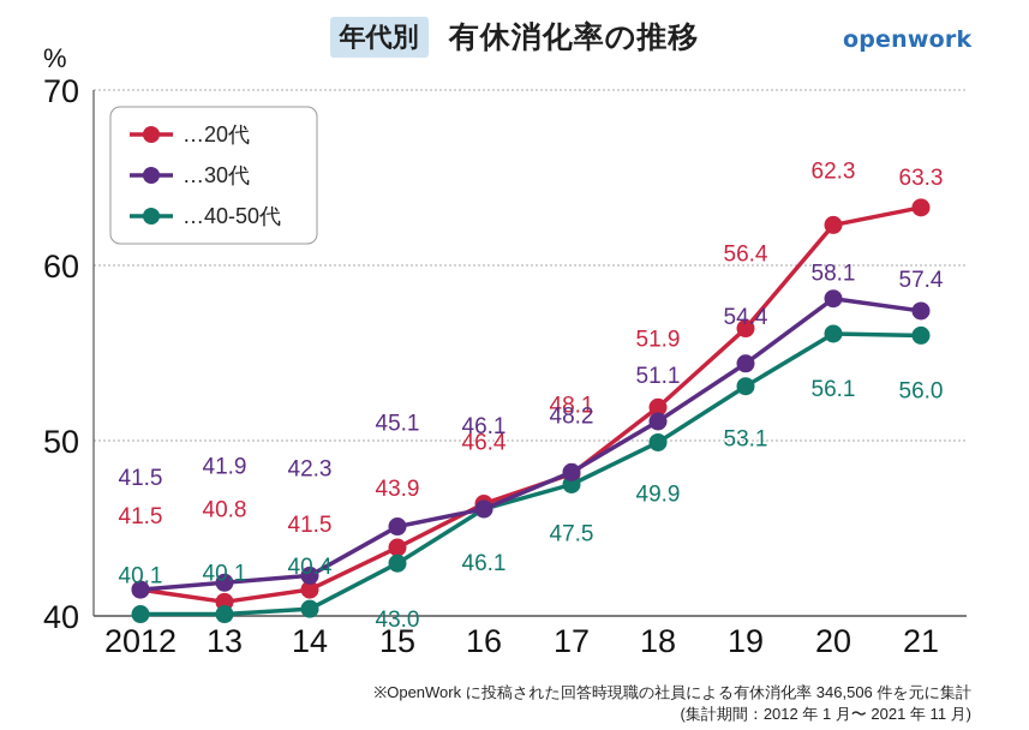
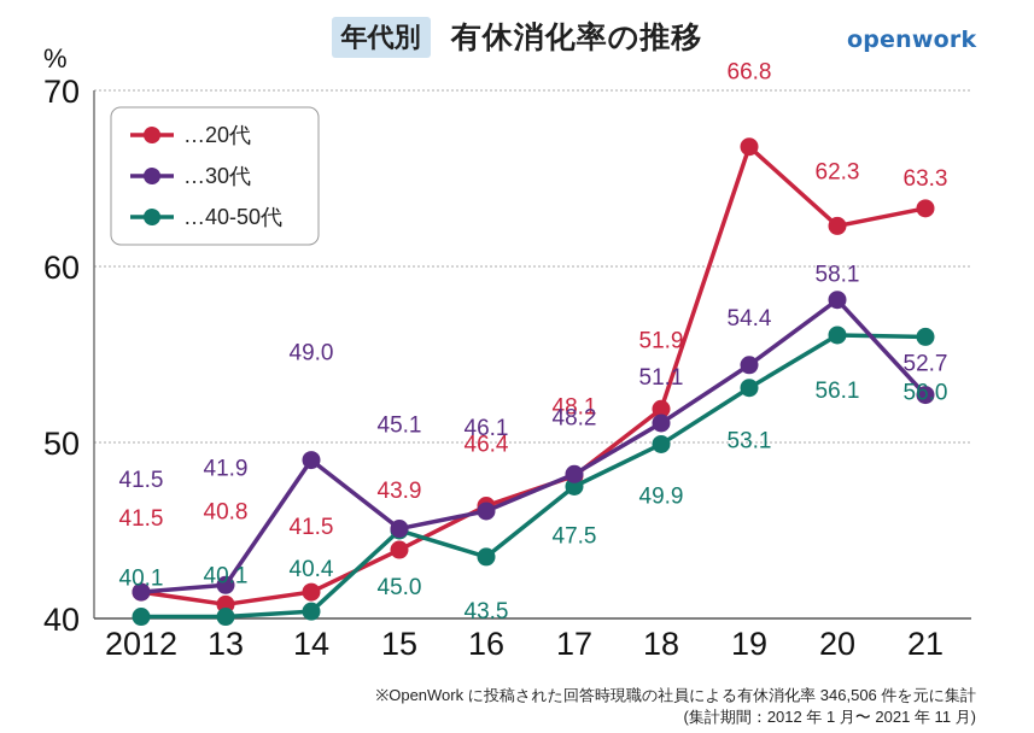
…30代/14: 42.3 -> 49.0
…40-50代/15: 43.0 -> 45.0
…40-50代/16: 46.1 -> 43.5
…20代/19: 56.4 -> 66.8
…30代/21: 57.4 -> 52.7
